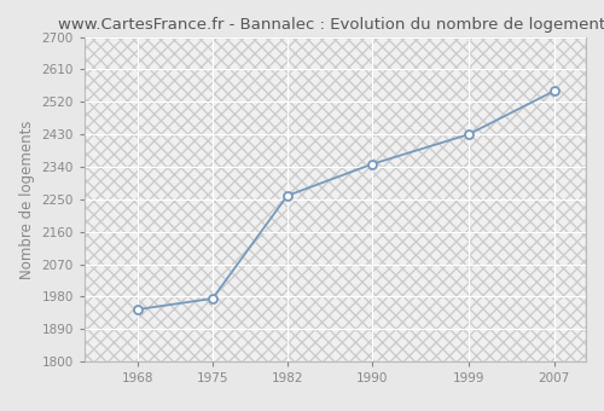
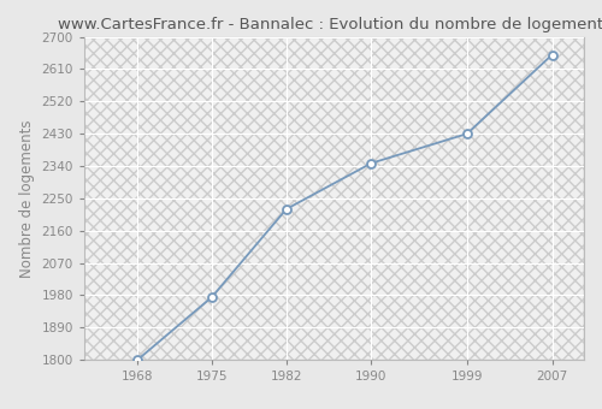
1968: 1945 -> 1800
1982: 2260 -> 2220
2007: 2550 -> 2650
